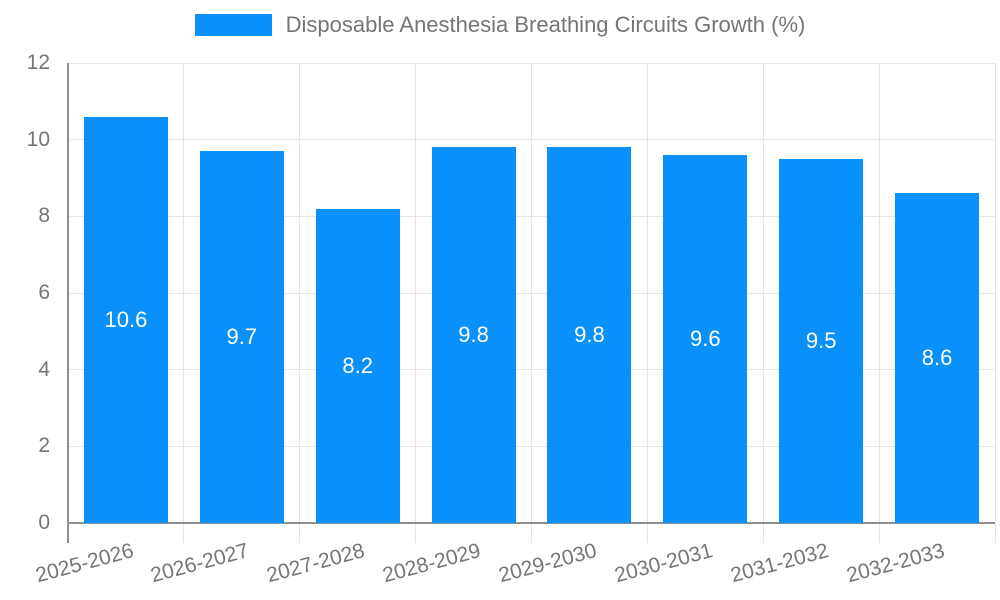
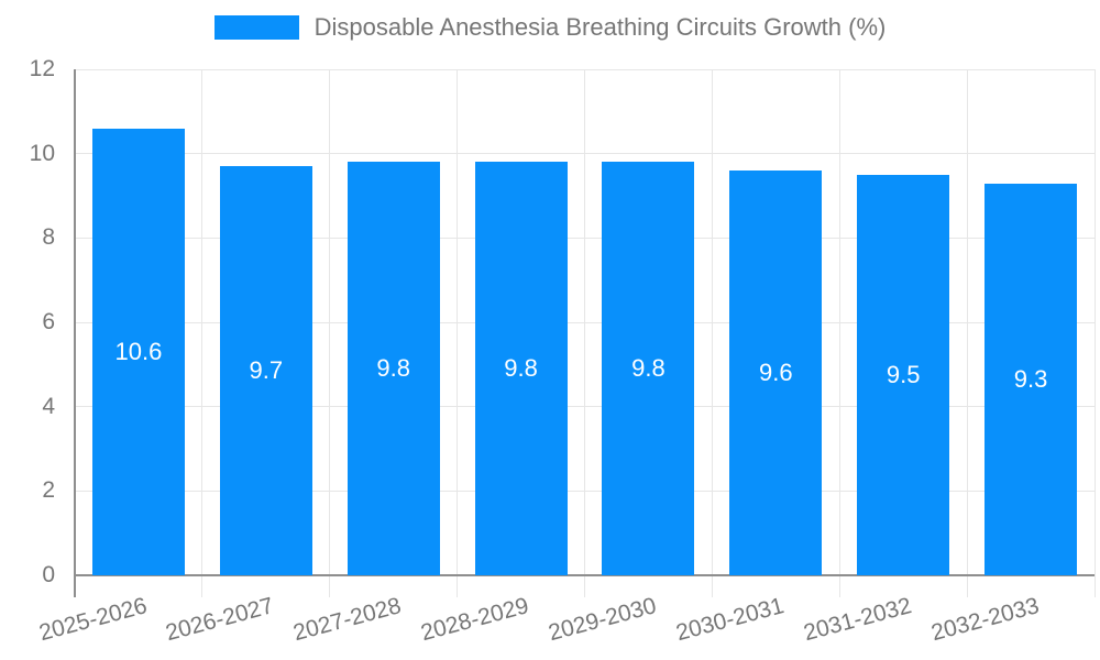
2027-2028: 8.2 -> 9.8
2032-2033: 8.6 -> 9.3
